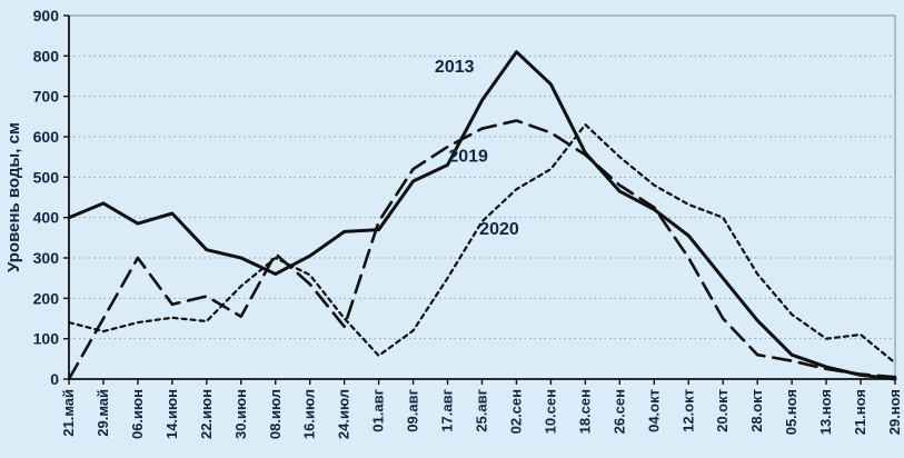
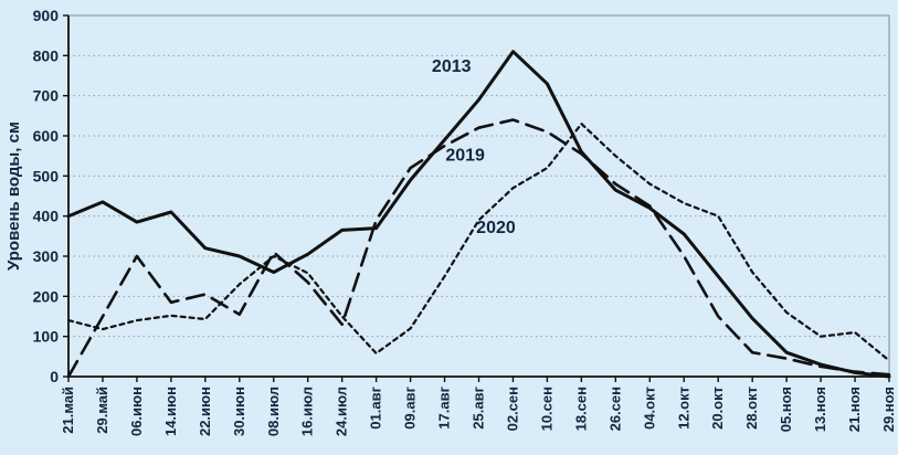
2013/17.авг: 530 -> 590
